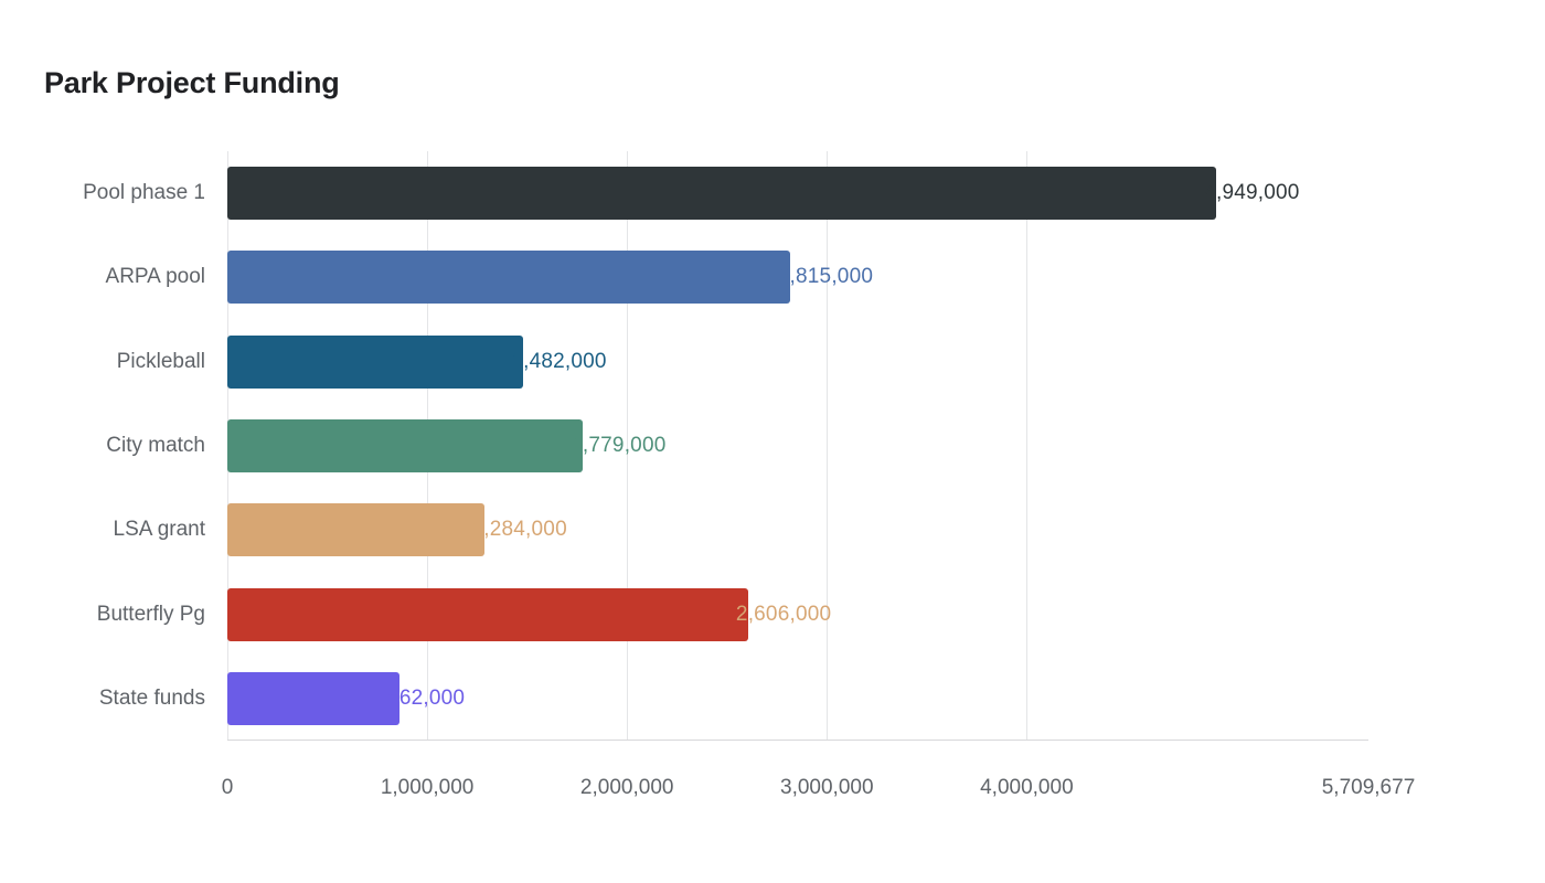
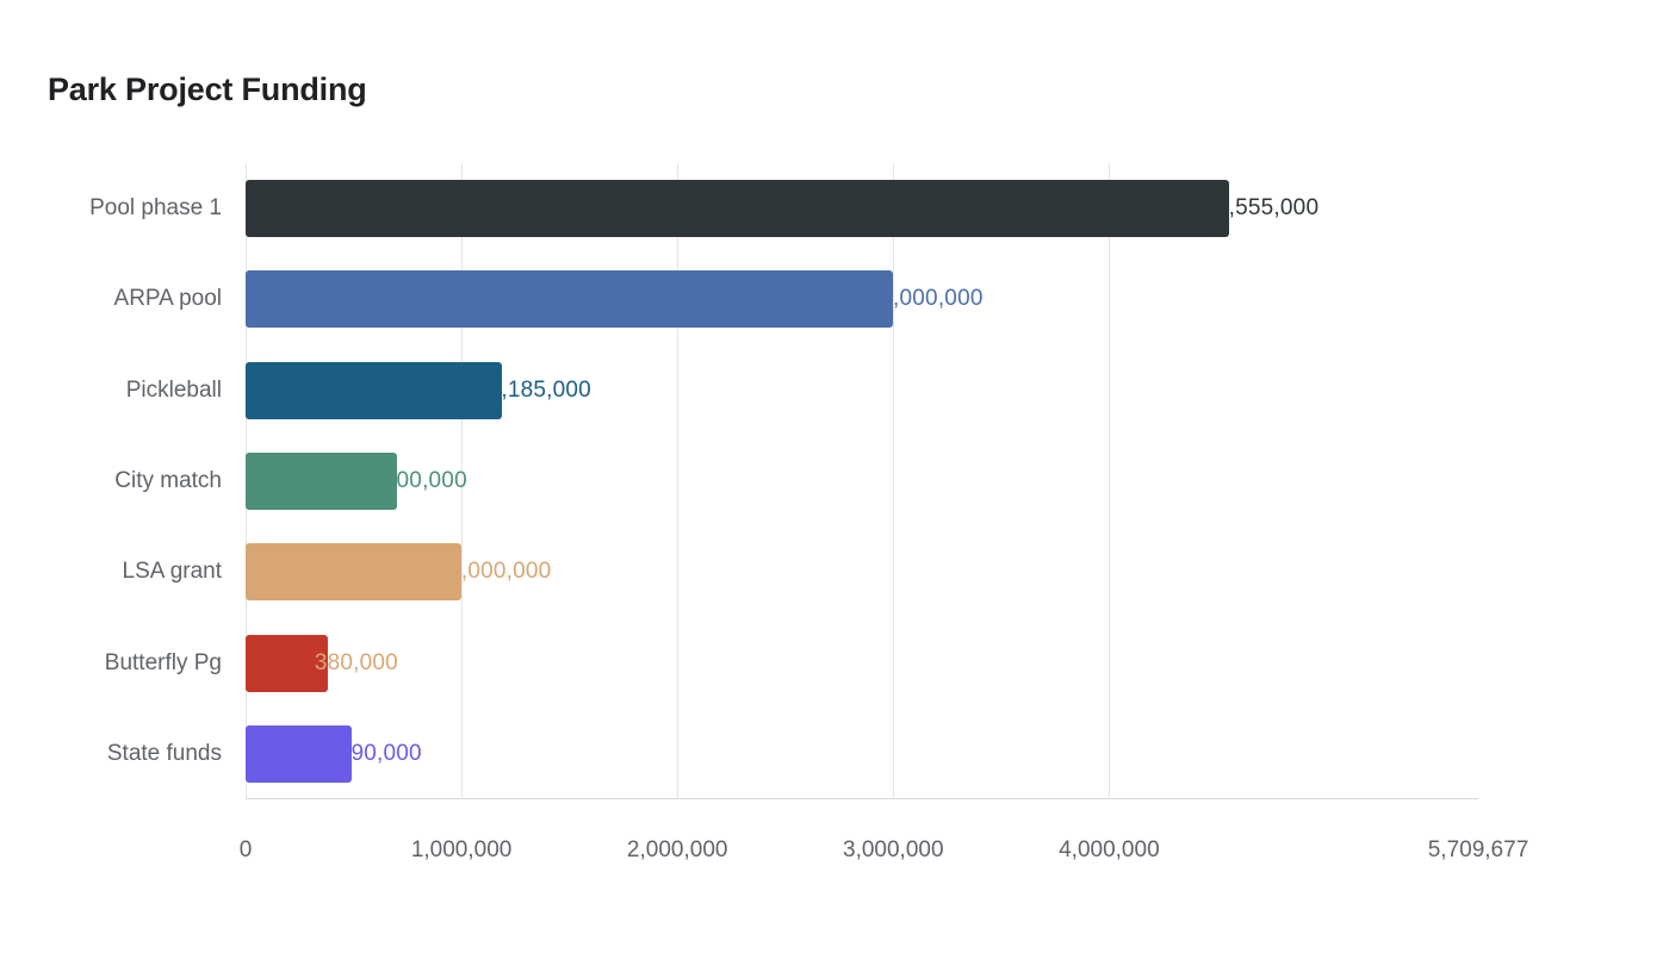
Pool phase 1: 4,949,000 -> 4,555,000
ARPA pool: 2,815,000 -> 3,000,000
Pickleball: 1,482,000 -> 1,185,000
City match: 1,779,000 -> 700,000
LSA grant: 1,284,000 -> 1,000,000
Butterfly Pg: 2,606,000 -> 380,000
State funds: 862,000 -> 490,000
